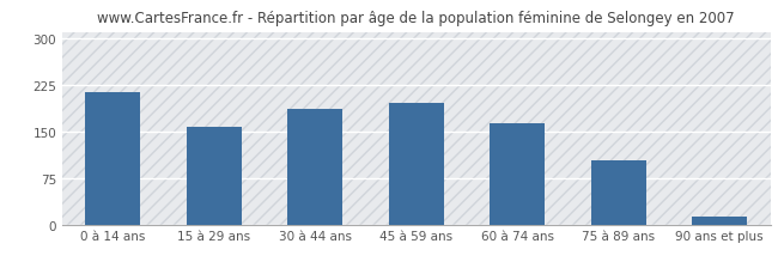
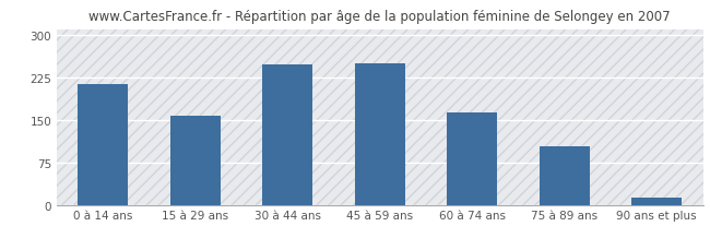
30 à 44 ans: 186 -> 248
45 à 59 ans: 196 -> 250
